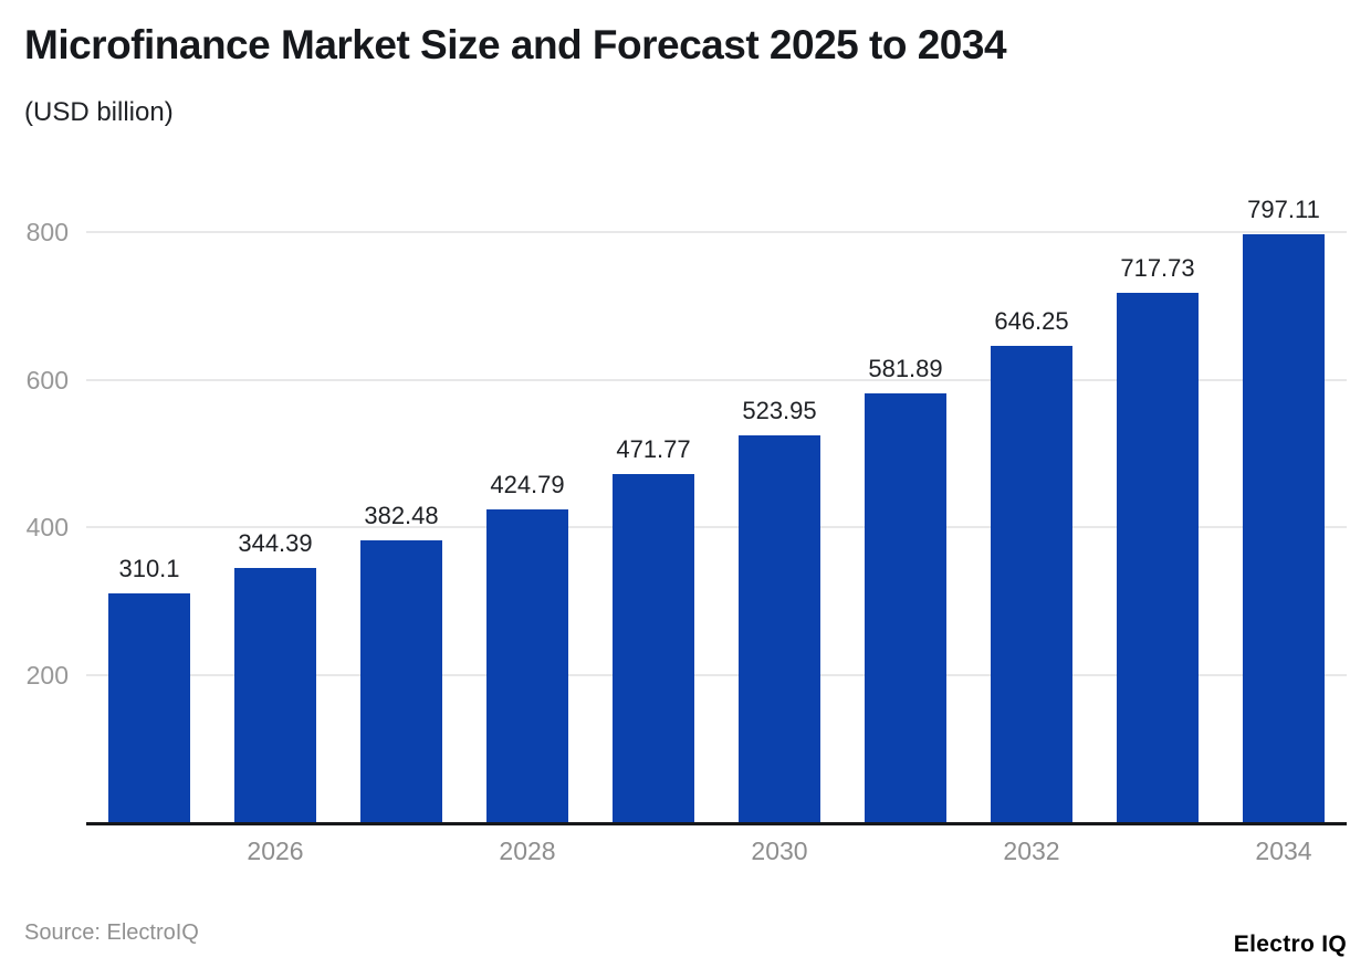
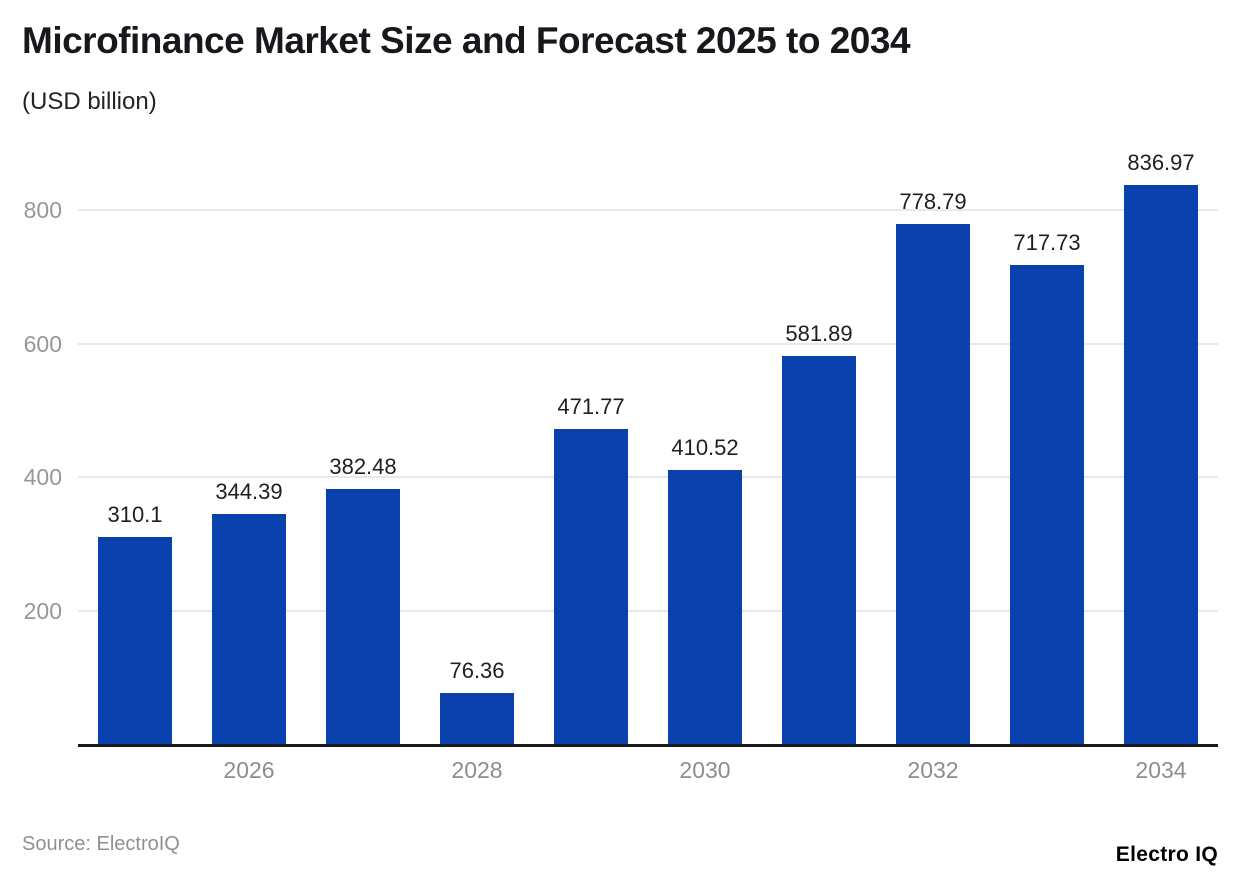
2028: 424.79 -> 76.36
2030: 523.95 -> 410.52
2032: 646.25 -> 778.79
2034: 797.11 -> 836.97
